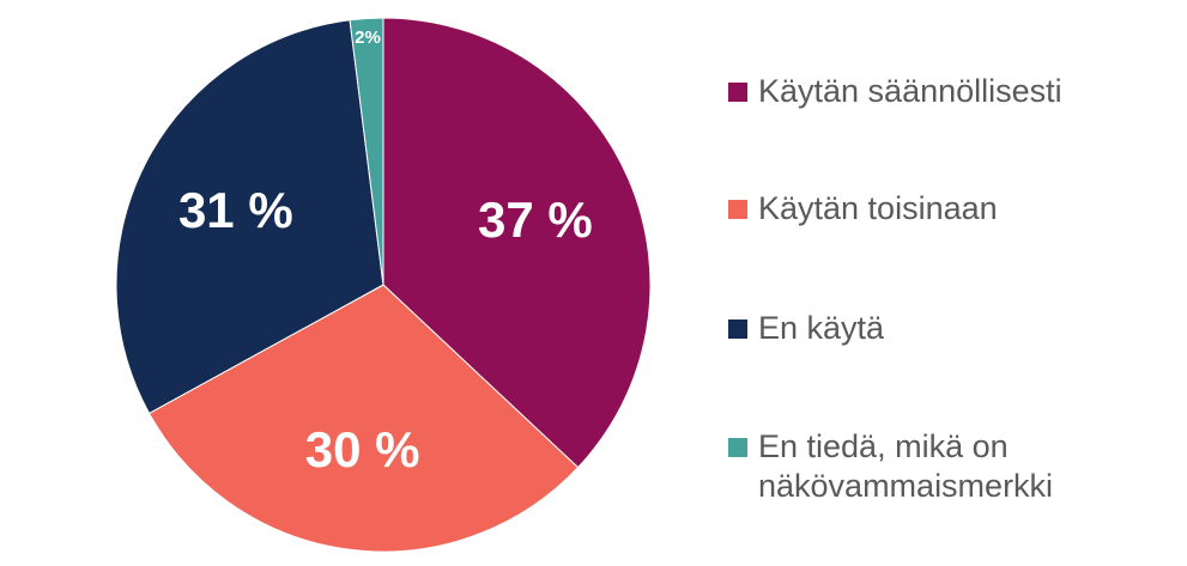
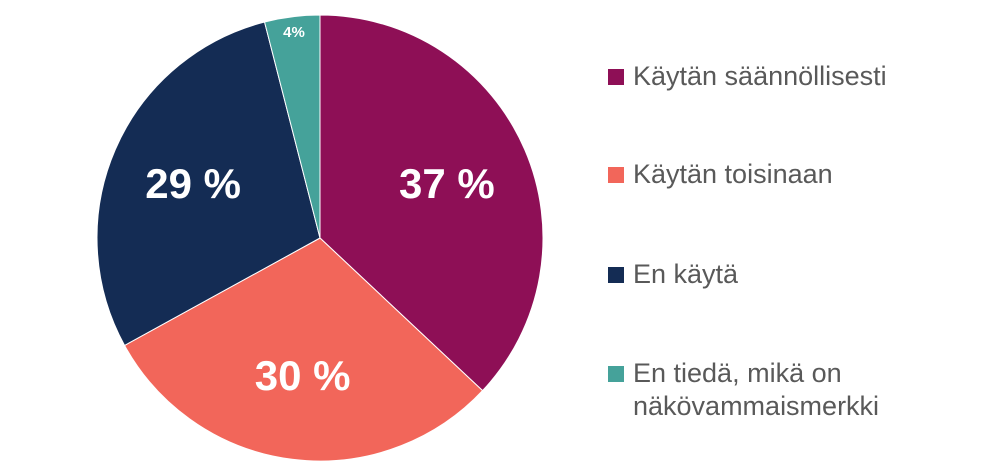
En käytä: 31 -> 29
En tiedä, mikä on näkövammaismerkki: 2% -> 4%
